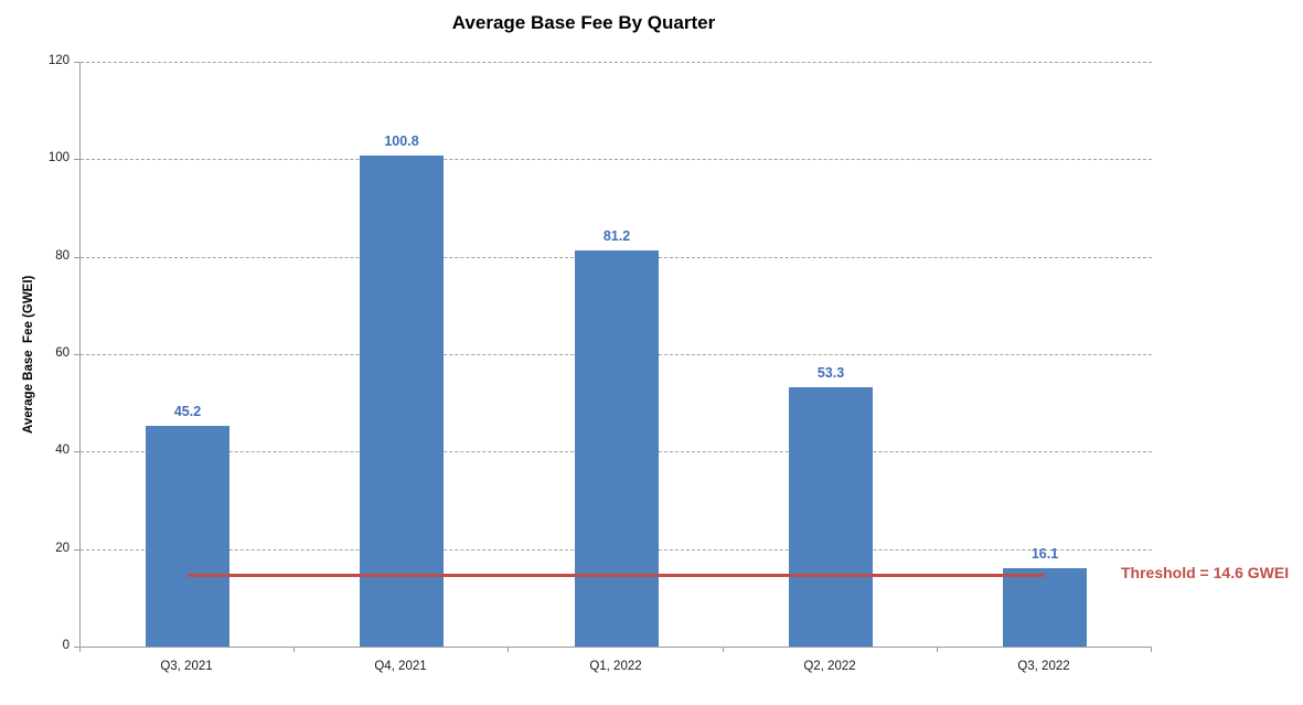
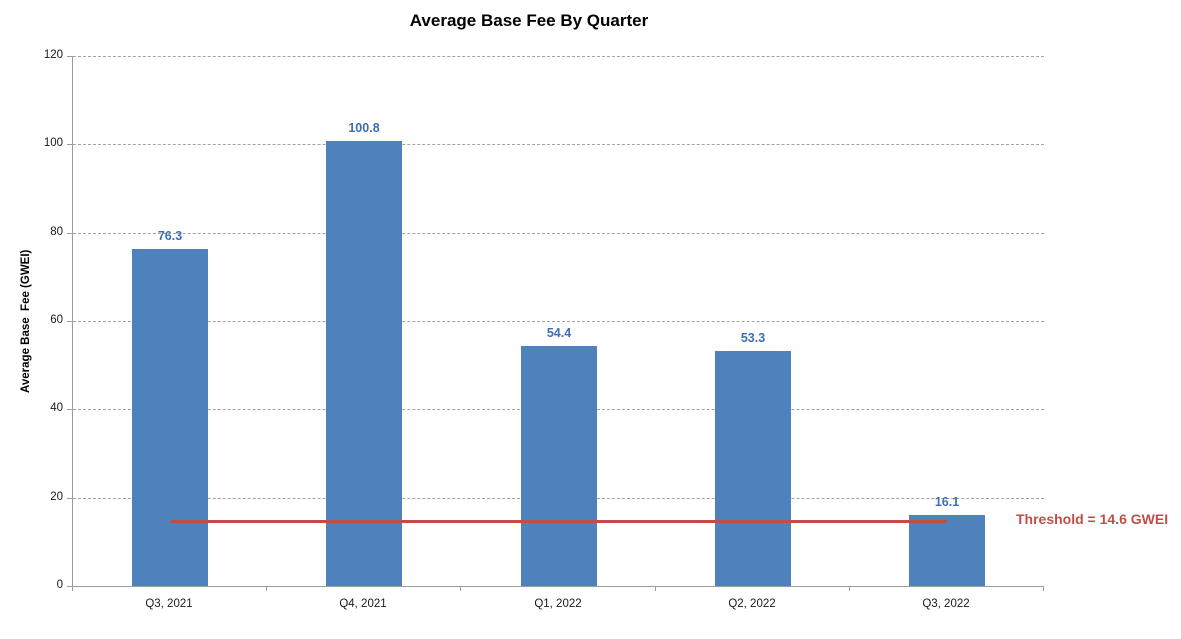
Q3, 2021: 45.2 -> 76.3
Q1, 2022: 81.2 -> 54.4
